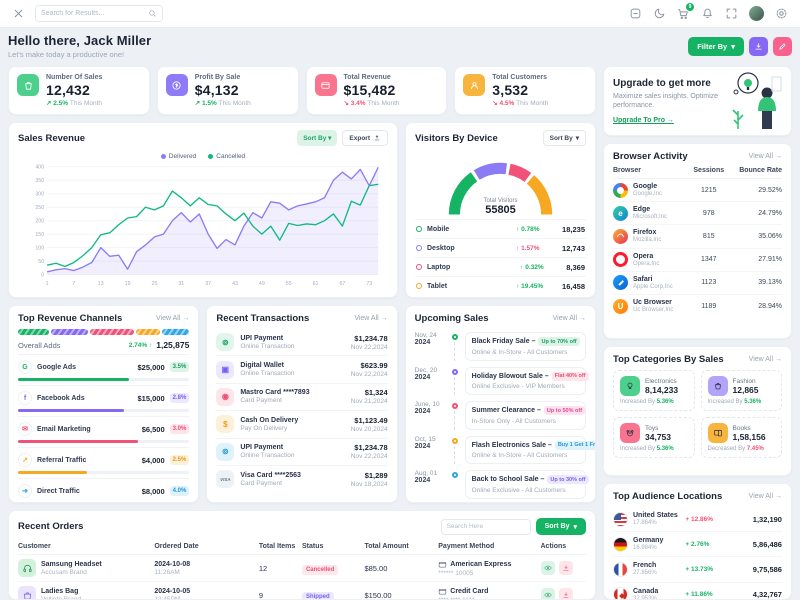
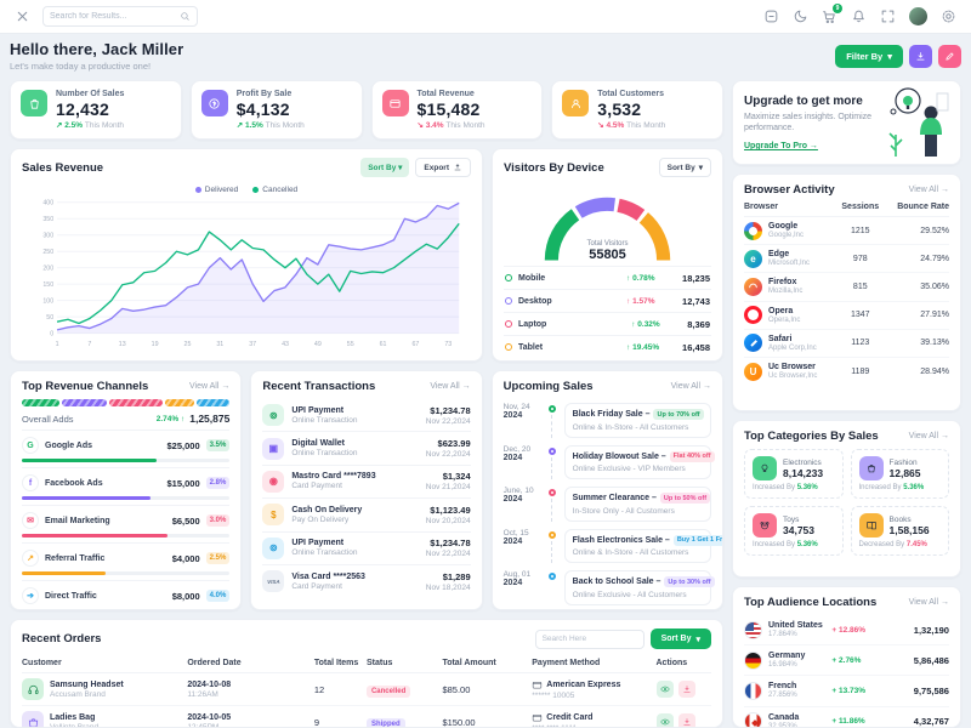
Delivered/13: 100 -> 80
Delivered/19: 20 -> 80
Cancelled/19: 210 -> 190
Delivered/43: 110 -> 140
Delivered/55: 240 -> 260
Delivered/67: 380 -> 340
Cancelled/67: 180 -> 250
Delivered/73: 330 -> 380
Cancelled/73: 330 -> 290
